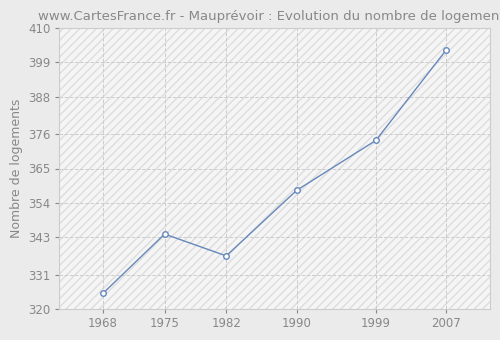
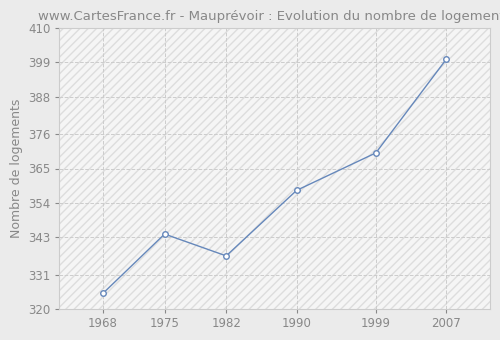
1999: 374 -> 370
2007: 403 -> 400
